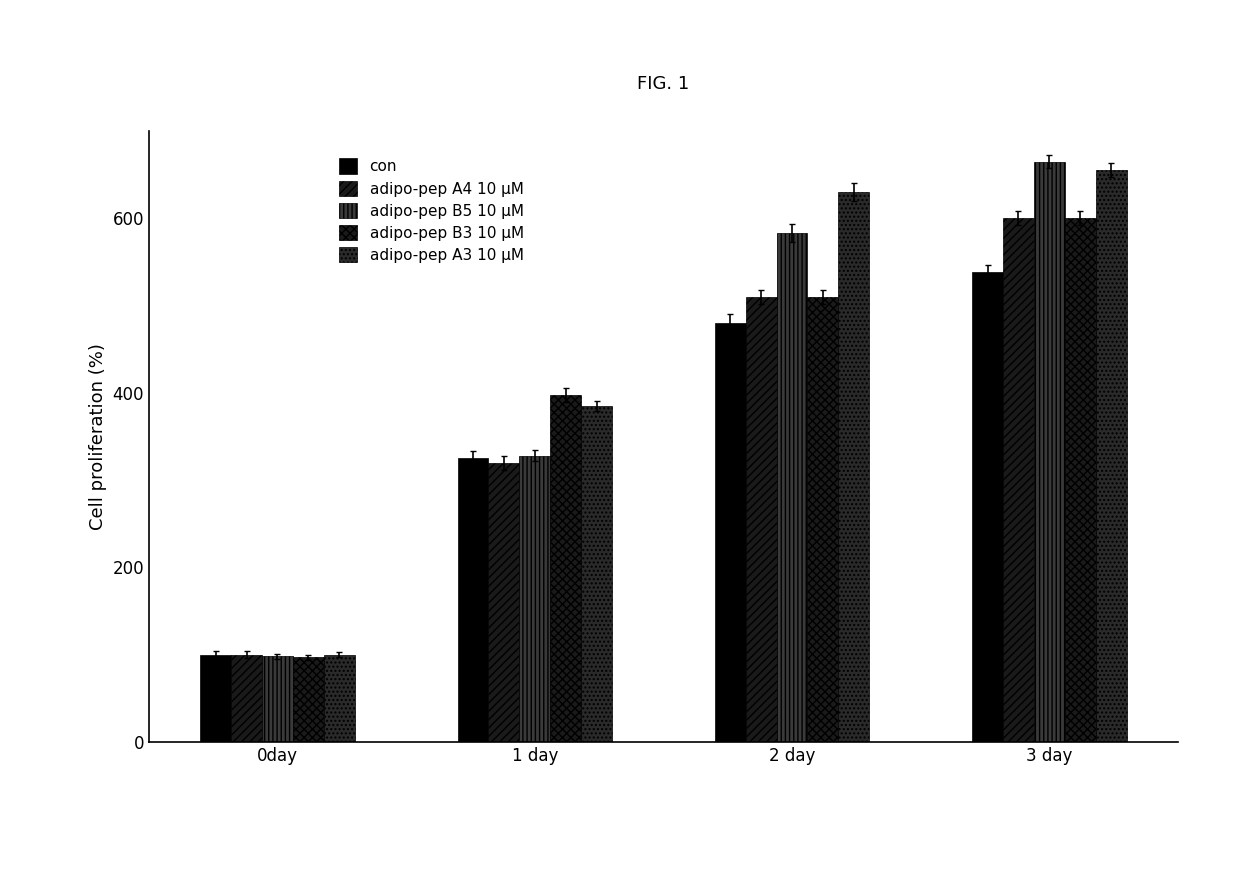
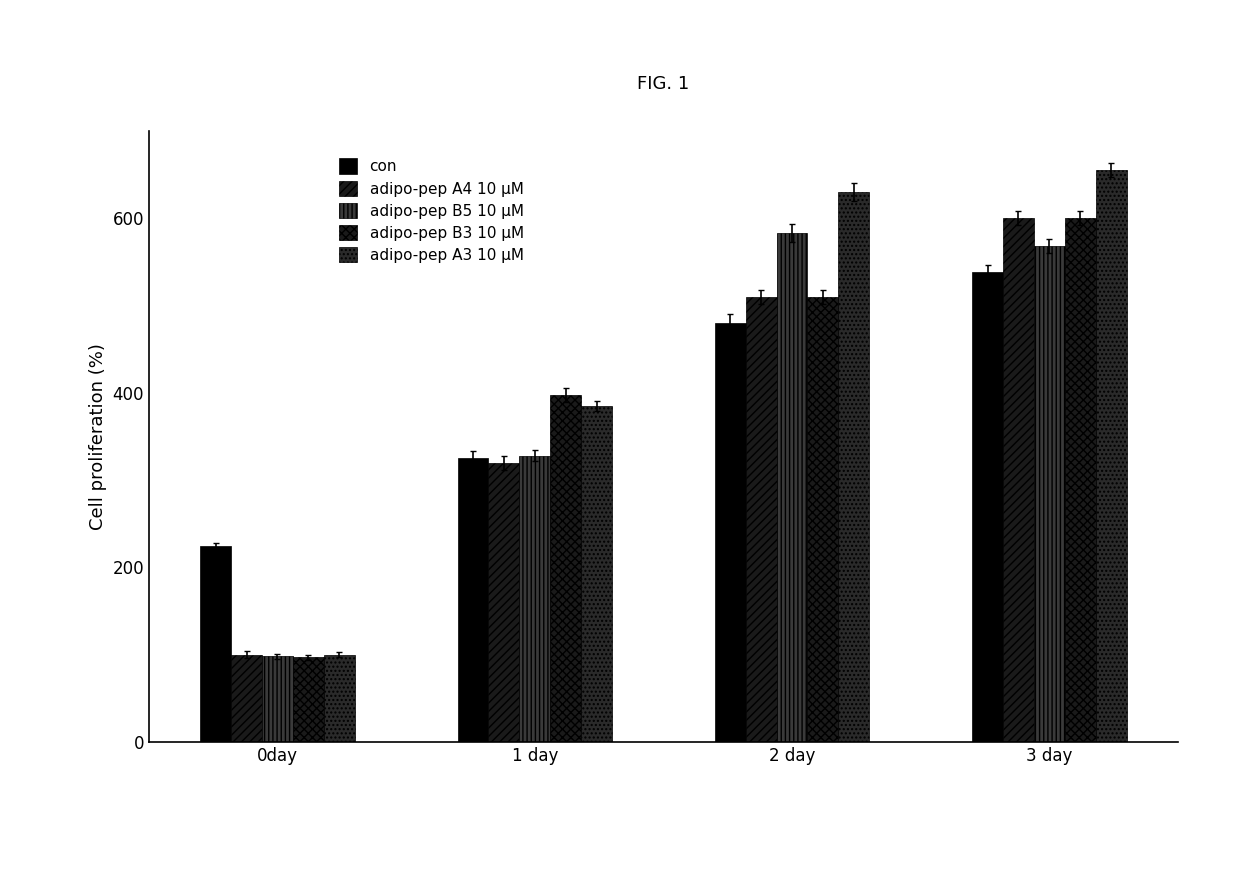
con/0day: 100 -> 224
adipo-pep B5 10 μM/3 day: 665 -> 568
